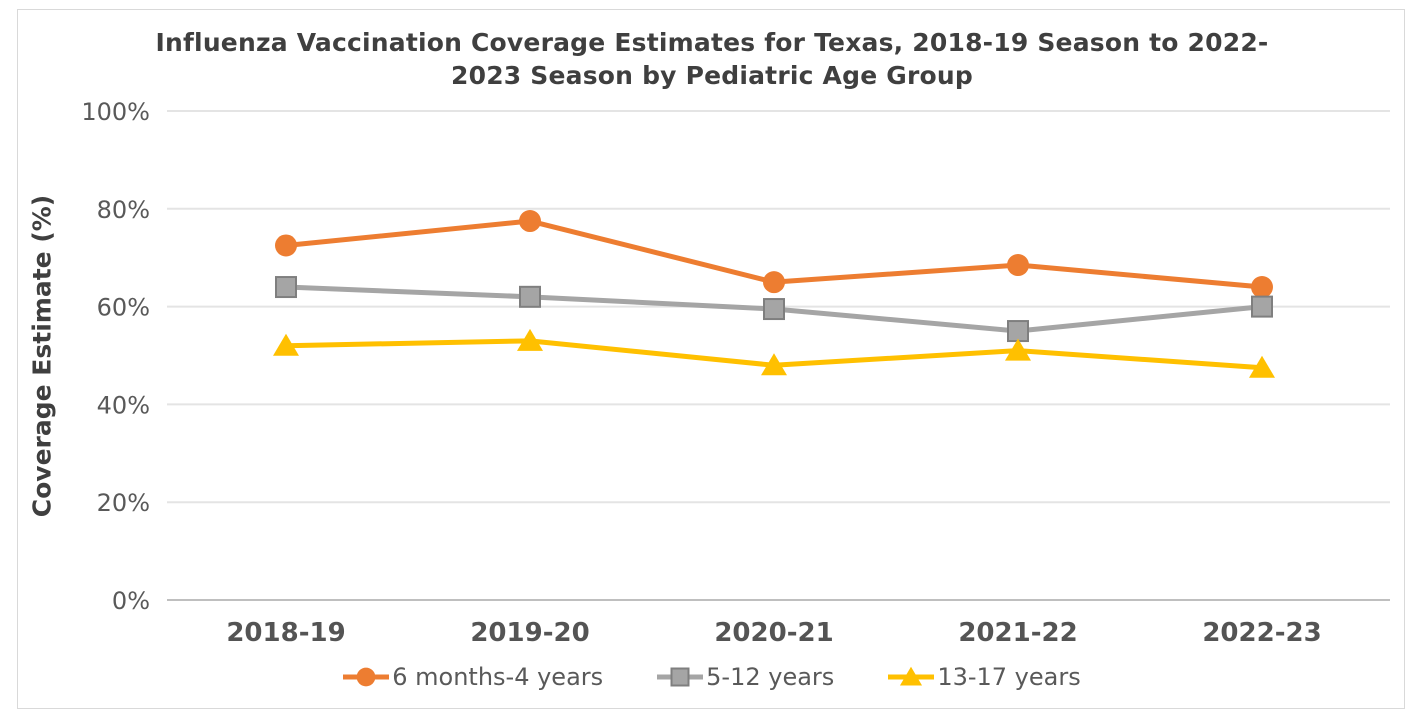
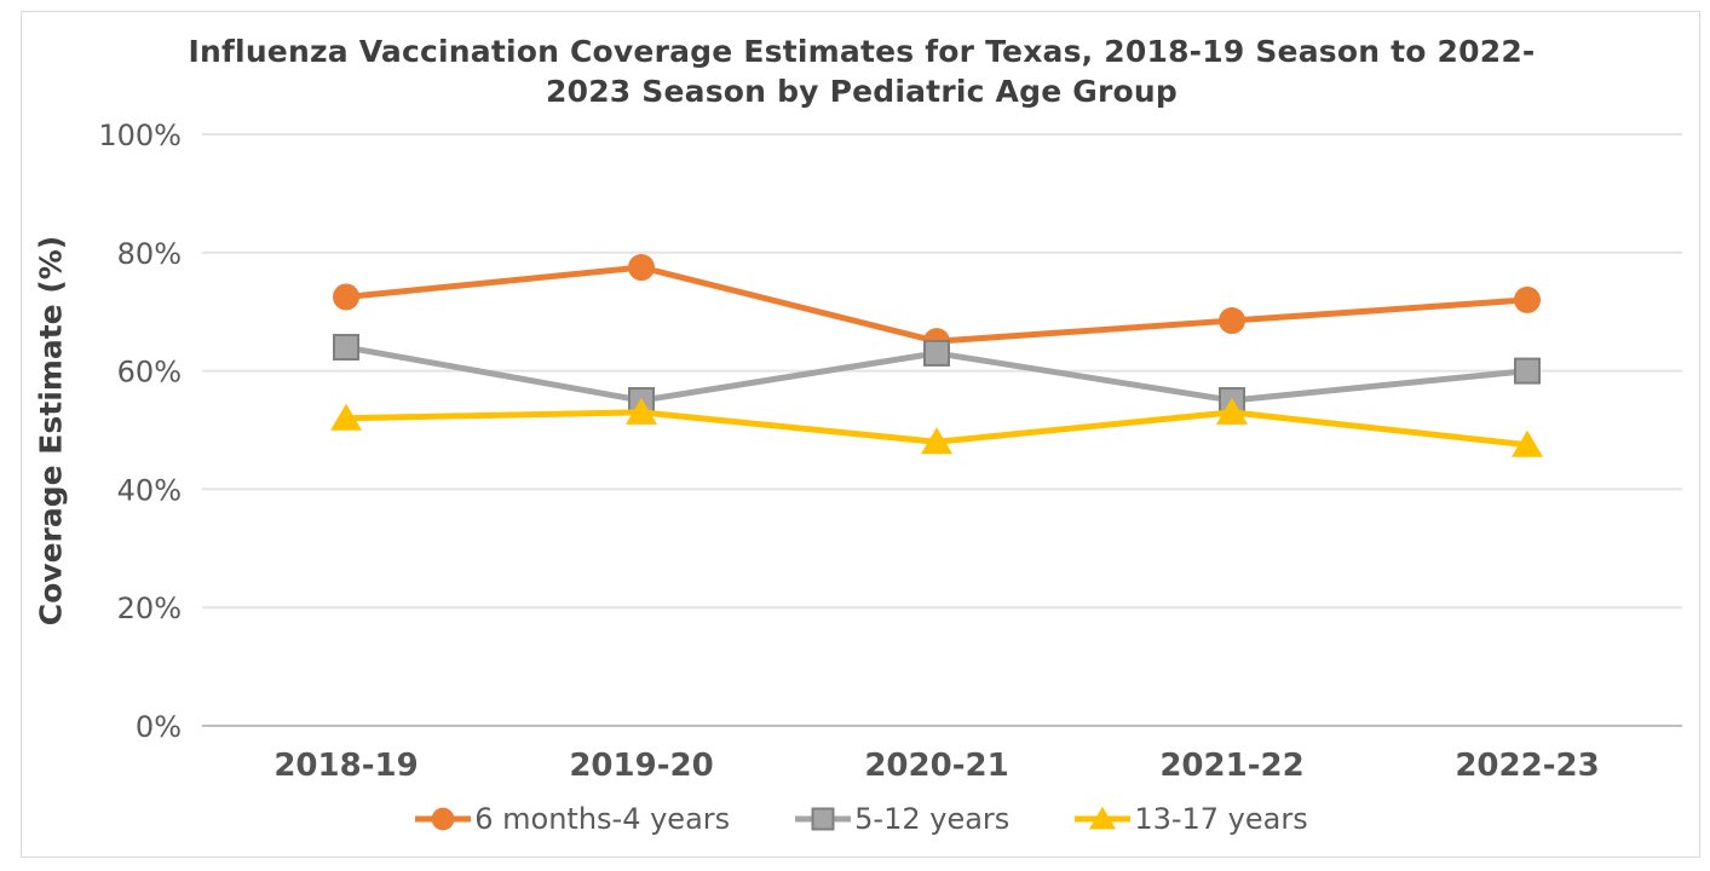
5-12 years/2019-20: 62% -> 55%
5-12 years/2020-21: 60% -> 63%
13-17 years/2021-22: 51% -> 53%
6 months-4 years/2022-23: 64% -> 72%
